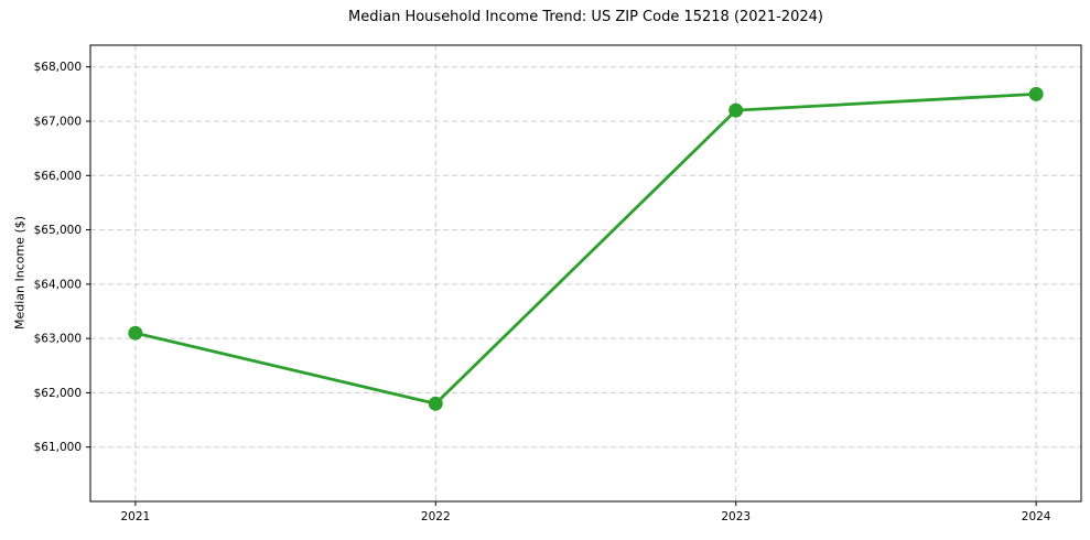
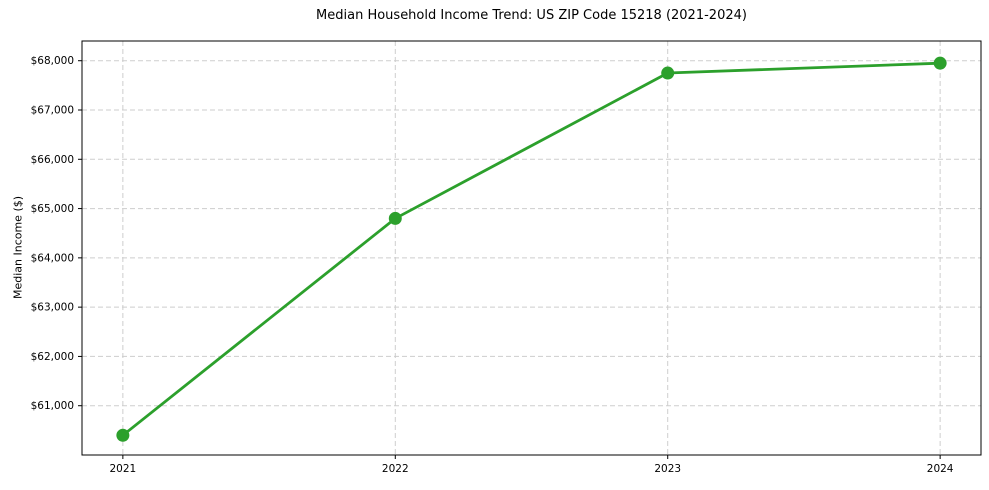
2021: $63100 -> $60400
2022: $61800 -> $64800
2023: $67200 -> $67800
2024: $67500 -> $68000
